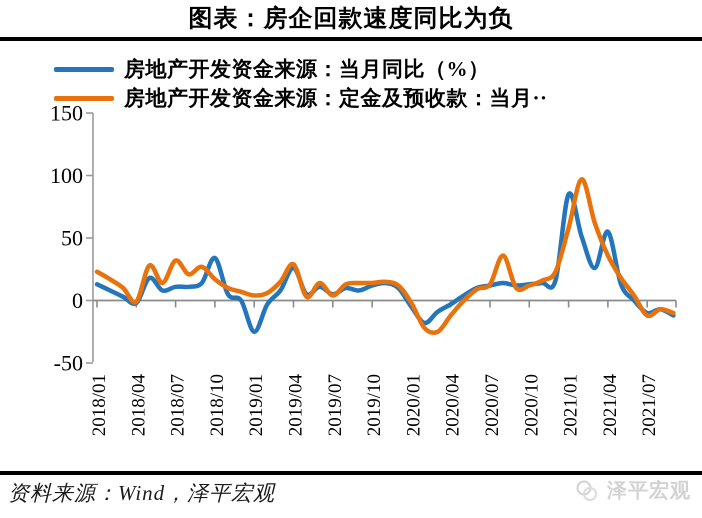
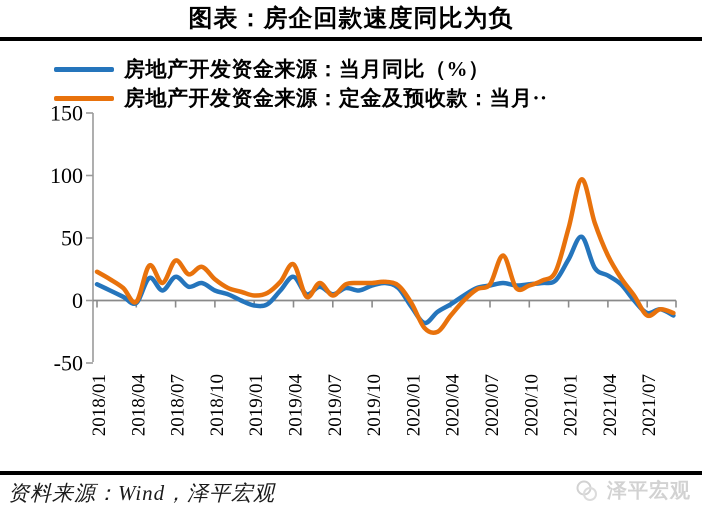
房地产开发资金来源：当月同比（%）/2018/07: 11 -> 19
房地产开发资金来源：当月同比（%）/2018/10: 34 -> 8
房地产开发资金来源：当月同比（%）/2019/01: -25 -> -4
房地产开发资金来源：当月同比（%）/2019/04: 26 -> 19
房地产开发资金来源：当月同比（%）/2021/01: 85 -> 33
房地产开发资金来源：当月同比（%）/2021/04: 55 -> 20
